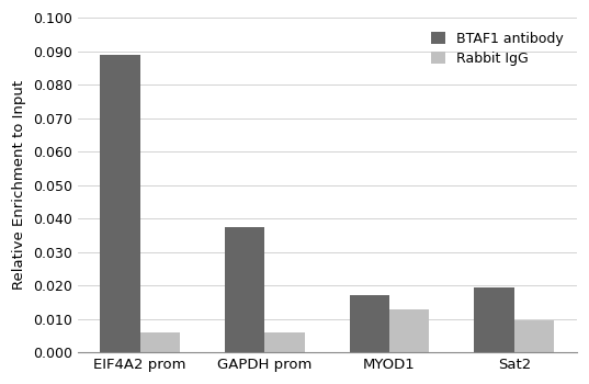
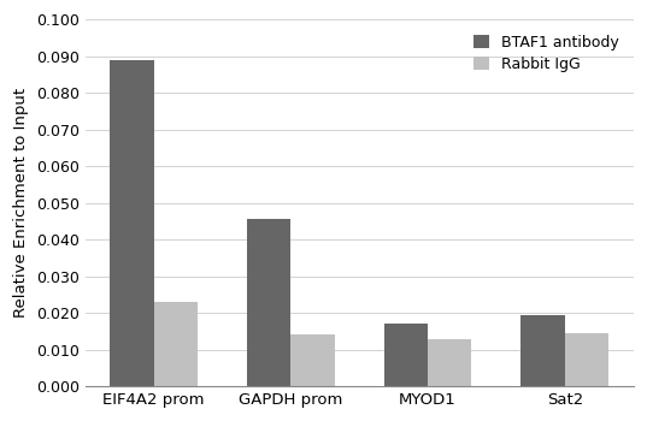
Rabbit IgG/EIF4A2 prom: 0.0060 -> 0.0230
BTAF1 antibody/GAPDH prom: 0.0375 -> 0.0455
Rabbit IgG/GAPDH prom: 0.0060 -> 0.0140
Rabbit IgG/Sat2: 0.0095 -> 0.0145
